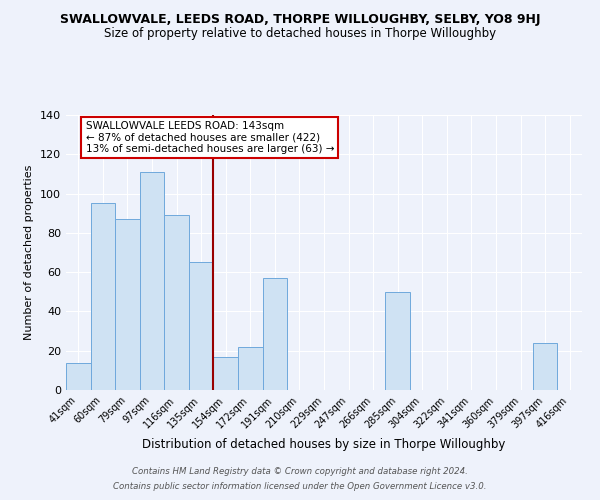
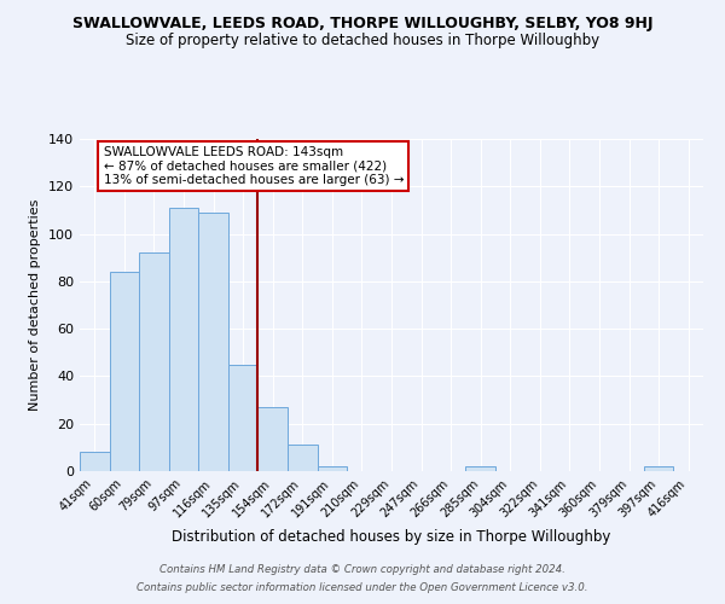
41sqm: 14 -> 8
60sqm: 95 -> 84
79sqm: 87 -> 92
116sqm: 89 -> 109
135sqm: 65 -> 45
154sqm: 17 -> 27
172sqm: 22 -> 11
191sqm: 57 -> 2
285sqm: 50 -> 2
397sqm: 24 -> 2
